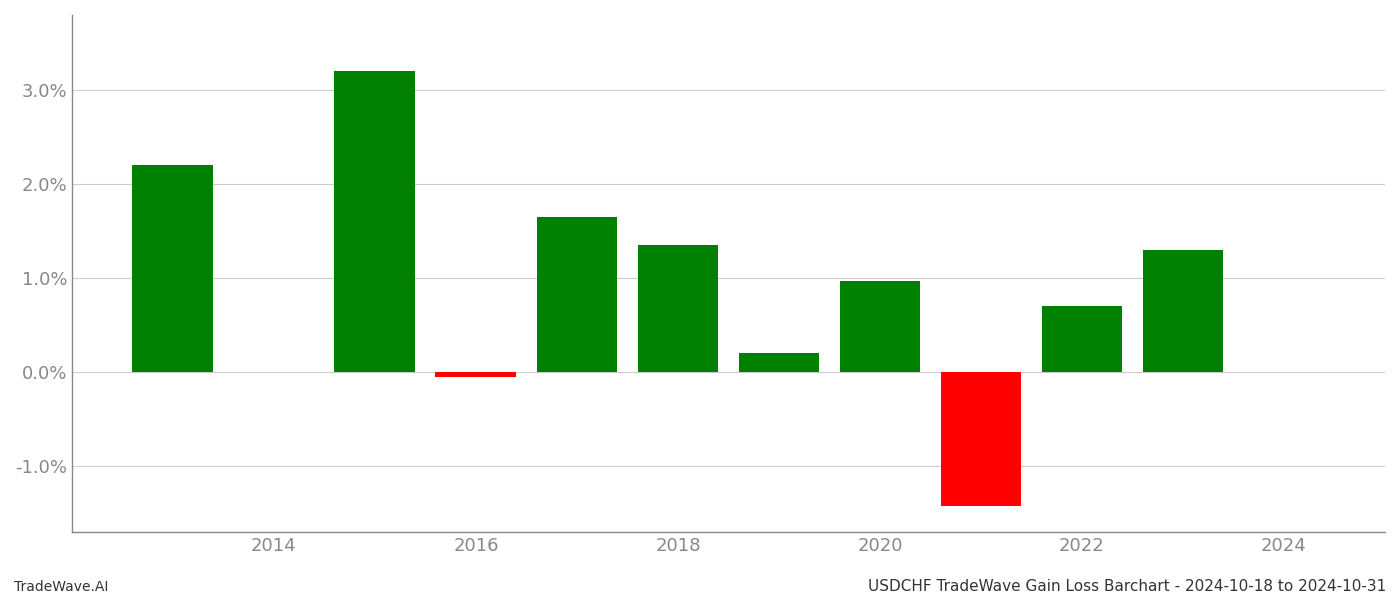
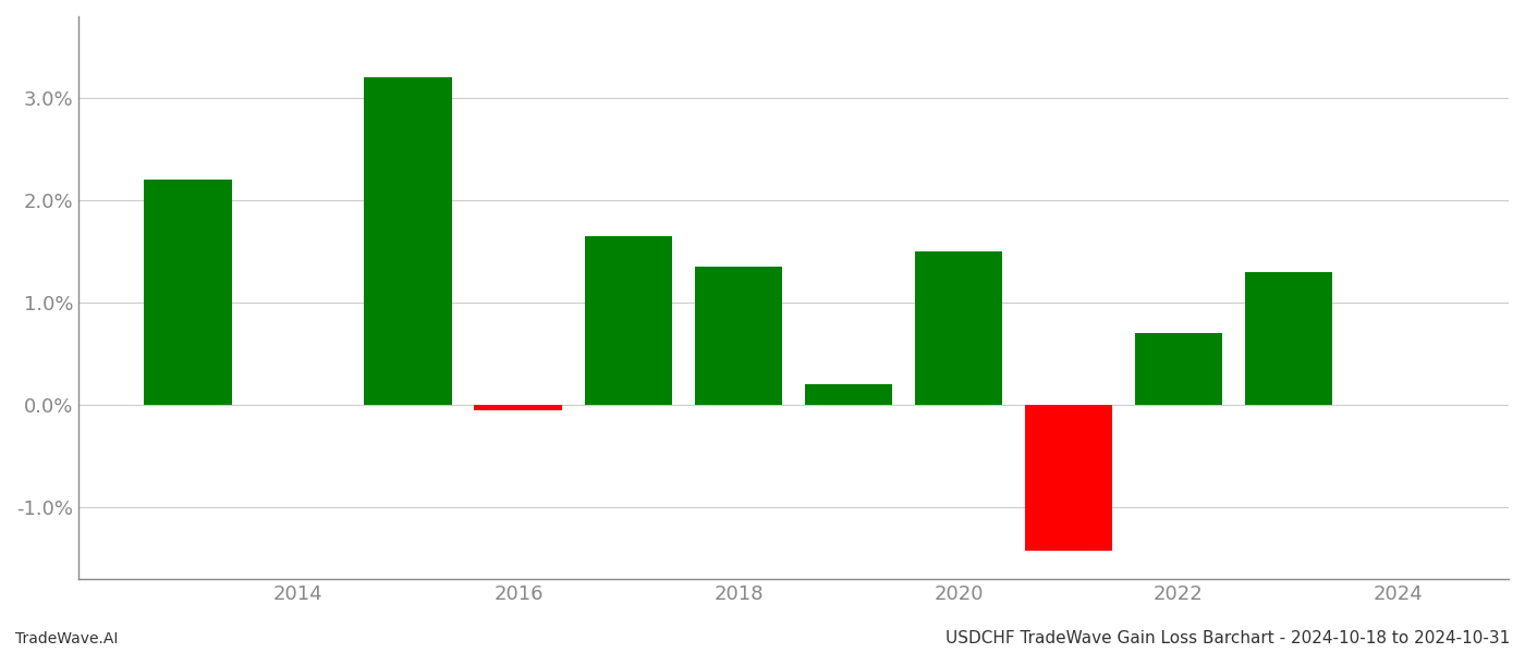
2020: 0.97% -> 1.50%
